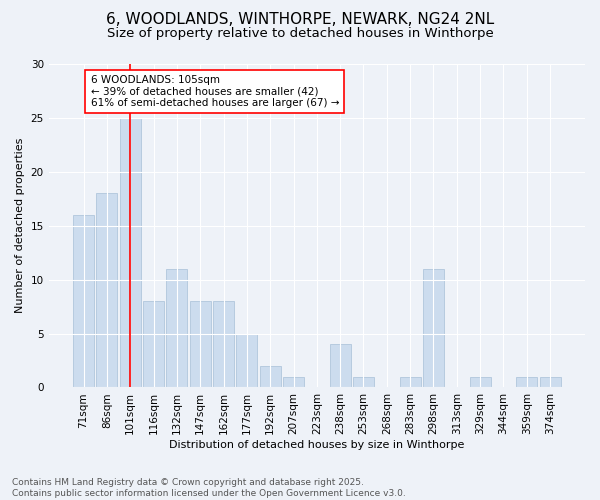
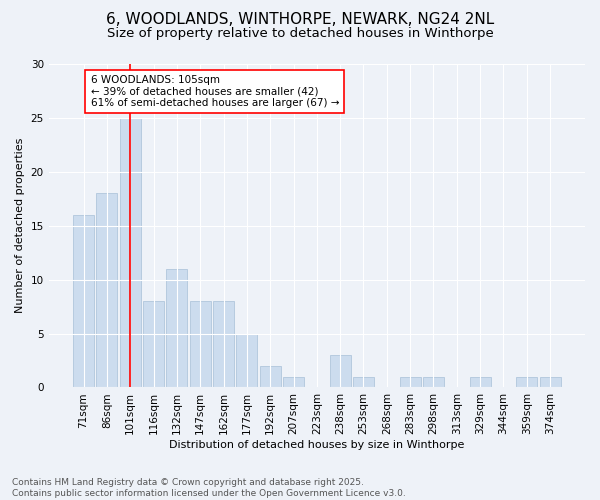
238sqm: 4 -> 3
298sqm: 11 -> 1
